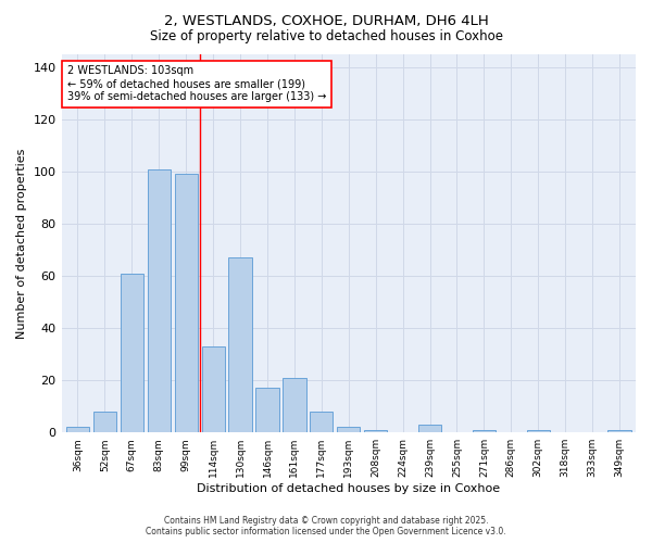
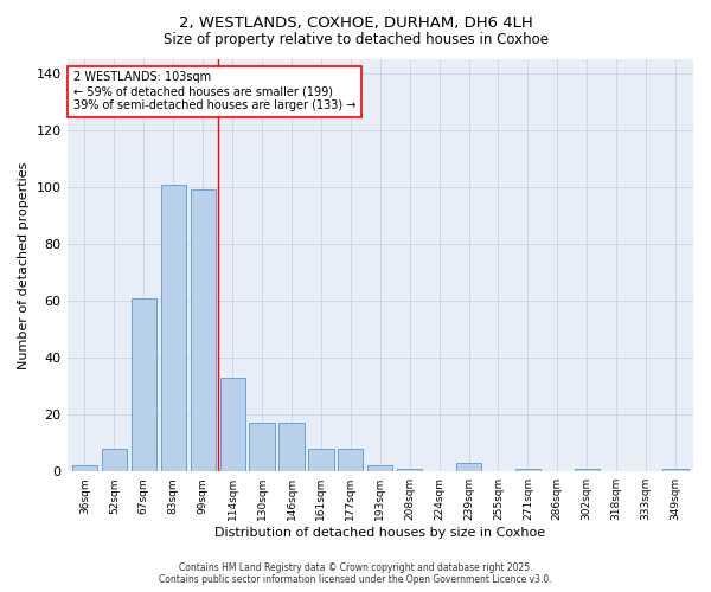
130sqm: 67 -> 17
161sqm: 21 -> 8
